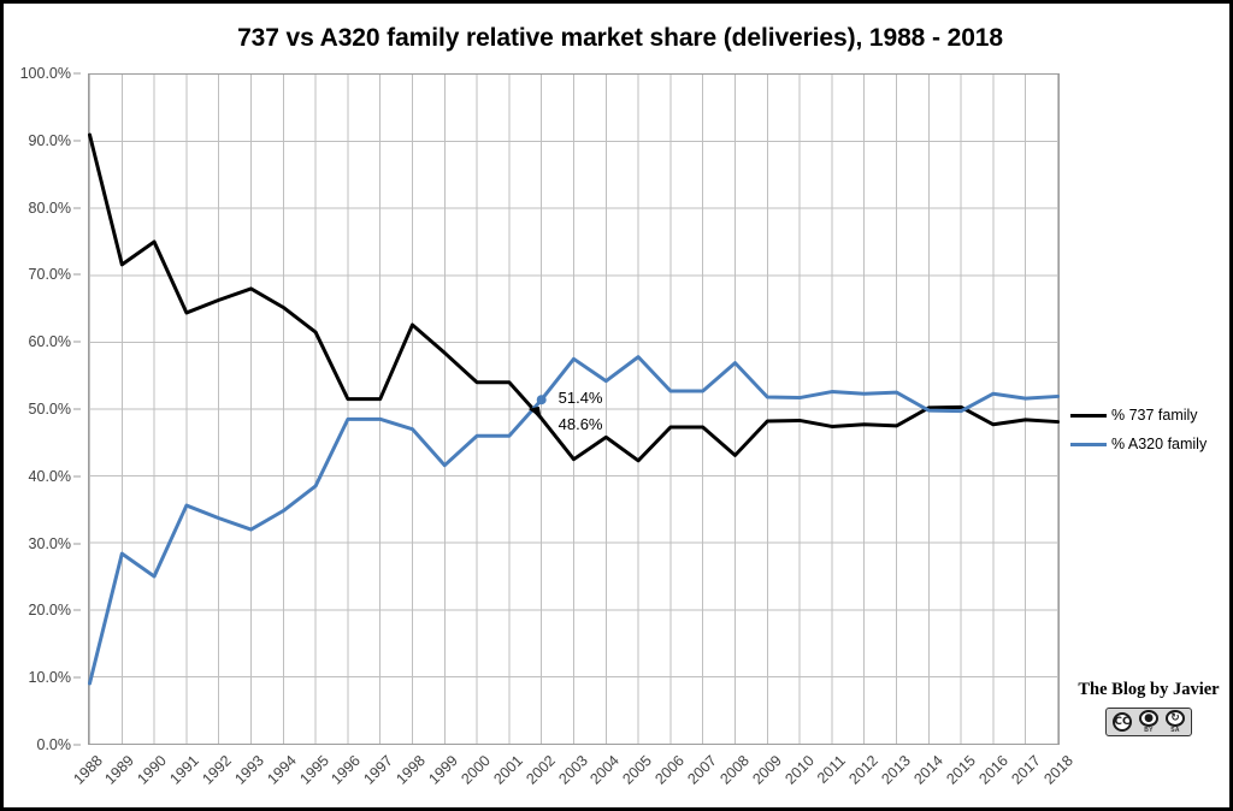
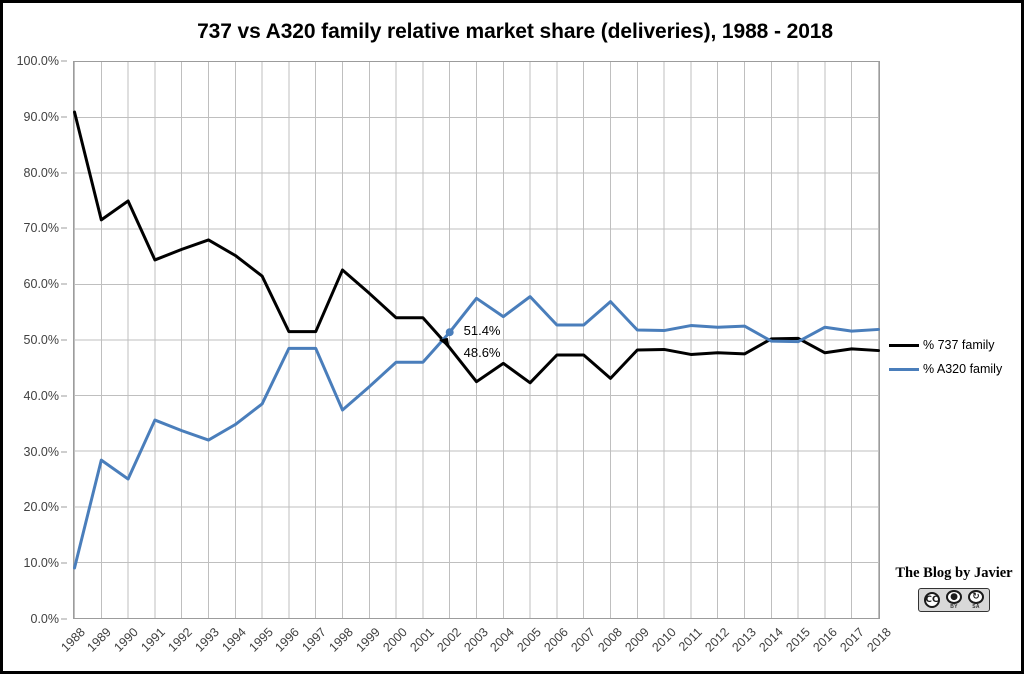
% A320 family/1998: 47% -> 37%
